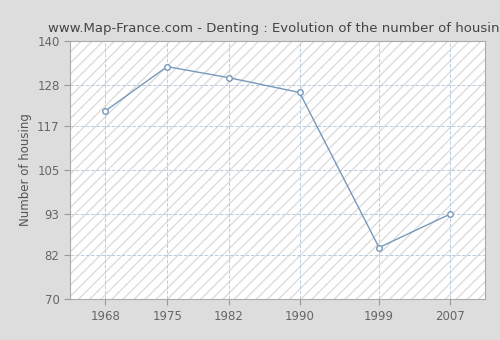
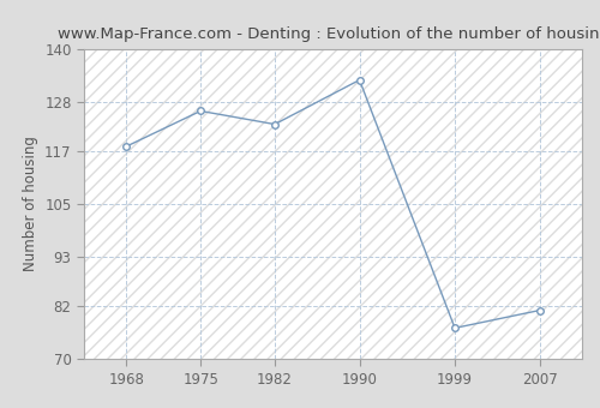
1968: 121 -> 118
1975: 133 -> 126
1982: 130 -> 123
1990: 126 -> 133
1999: 84 -> 77
2007: 93 -> 81
